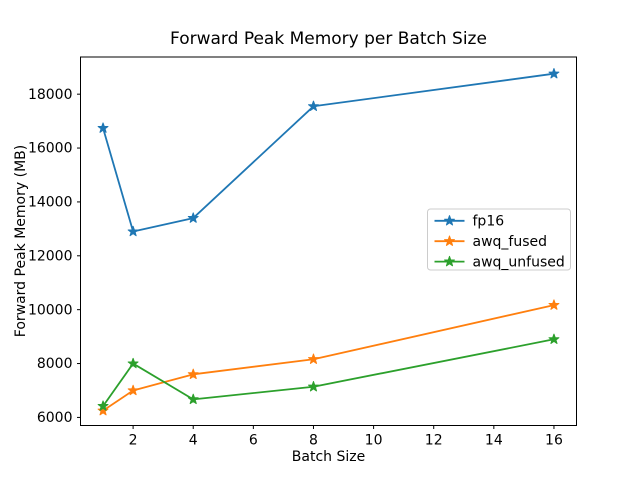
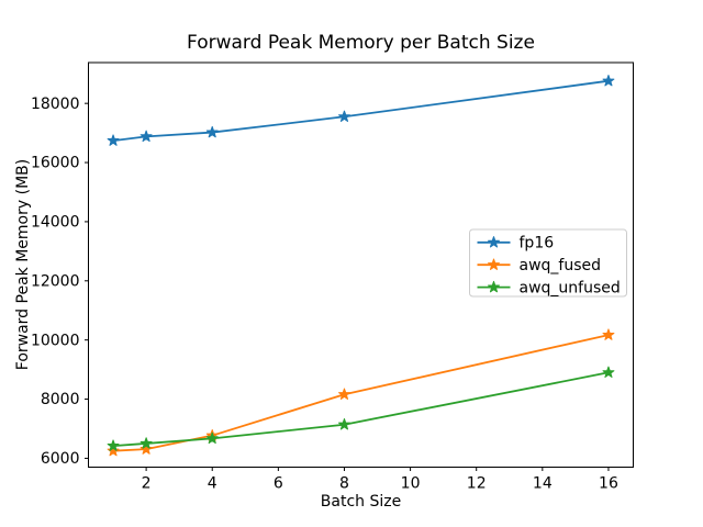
fp16/2: 12900 -> 16900
awq_fused/2: 7000 -> 6300
awq_unfused/2: 8000 -> 6500
fp16/4: 13400 -> 17000
awq_fused/4: 7600 -> 6800
